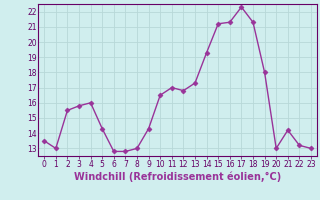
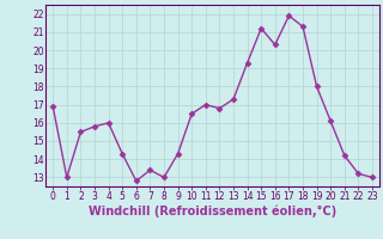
0: 13.5 -> 16.9
7: 12.8 -> 13.4
16: 21.3 -> 20.3
17: 22.3 -> 21.9
20: 13.0 -> 16.1
